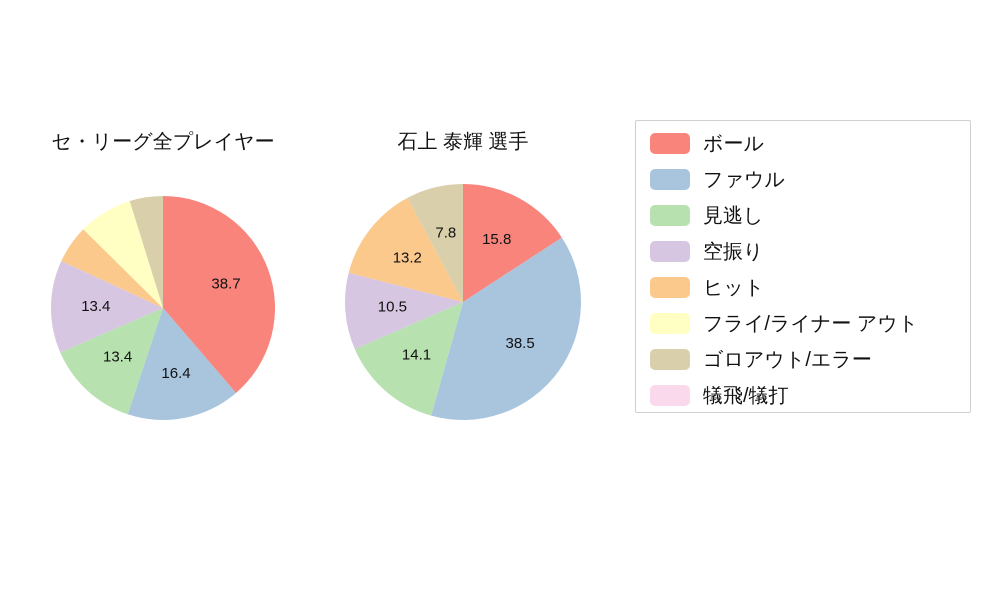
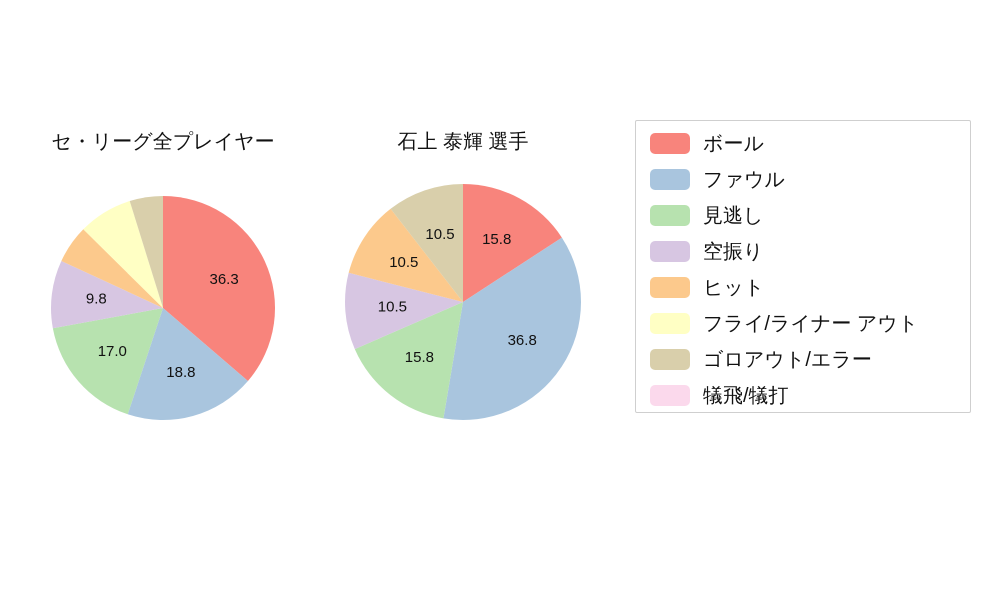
セ・リーグ全プレイヤー/ボール: 38.7 -> 36.3
セ・リーグ全プレイヤー/ファウル: 16.4 -> 18.8
セ・リーグ全プレイヤー/見逃し: 13.4 -> 17.0
セ・リーグ全プレイヤー/空振り: 13.4 -> 9.8
石上 泰輝 選手/ファウル: 38.5 -> 36.8
石上 泰輝 選手/見逃し: 14.1 -> 15.8
石上 泰輝 選手/ヒット: 13.2 -> 10.5
石上 泰輝 選手/ゴロアウト/エラー: 7.8 -> 10.5
